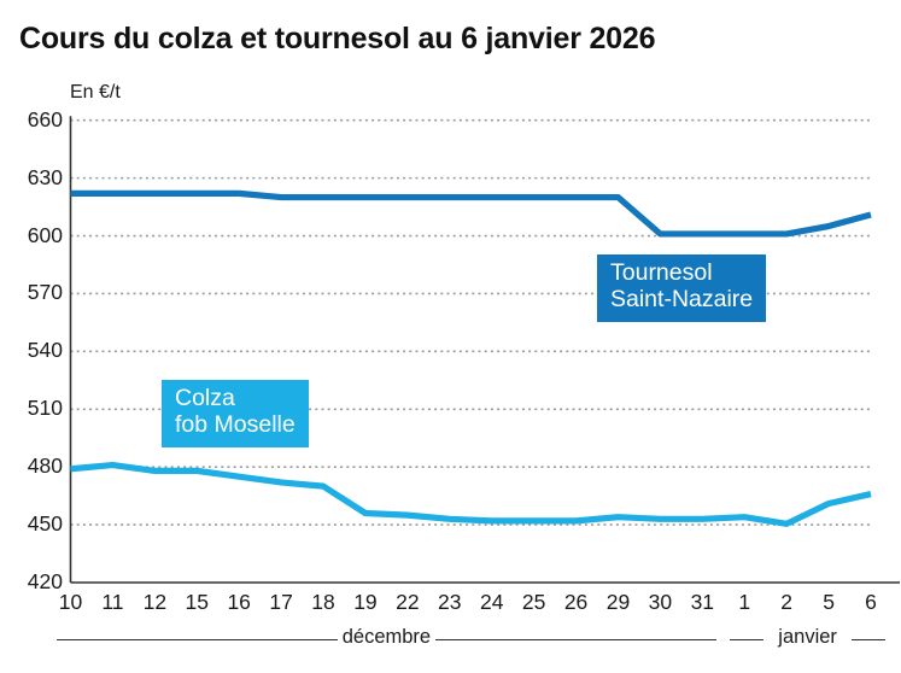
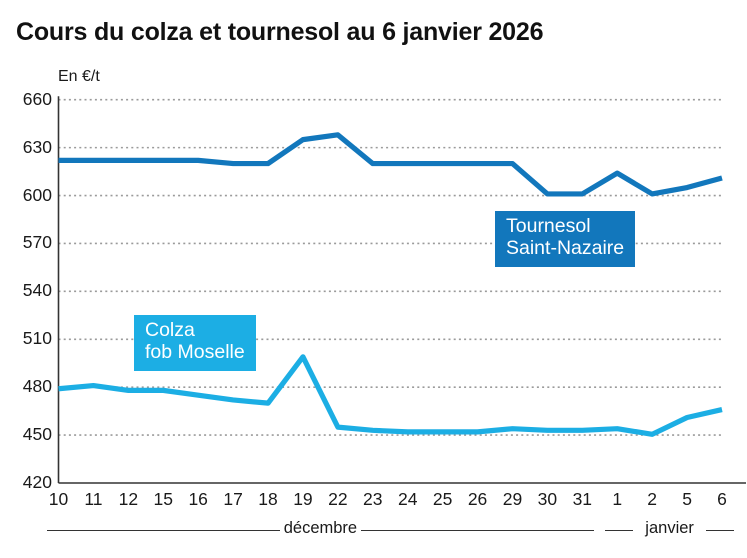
Tournesol Saint-Nazaire/19: 620 -> 635
Colza fob Moselle/19: 456 -> 499
Tournesol Saint-Nazaire/22: 620 -> 638
Tournesol Saint-Nazaire/1: 601 -> 614
